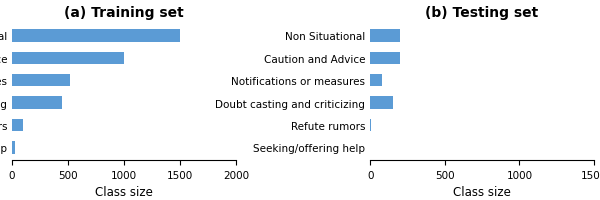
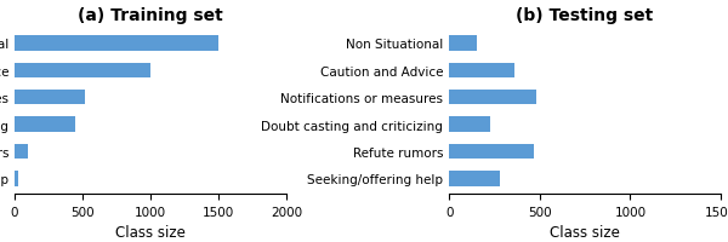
(b) Testing set/Non Situational: 200 -> 150
(b) Testing set/Caution and Advice: 200 -> 360
(b) Testing set/Notifications or measures: 80 -> 480
(b) Testing set/Doubt casting and criticizing: 150 -> 230
(b) Testing set/Refute rumors: 10 -> 470
(b) Testing set/Seeking/offering help: 0 -> 280
